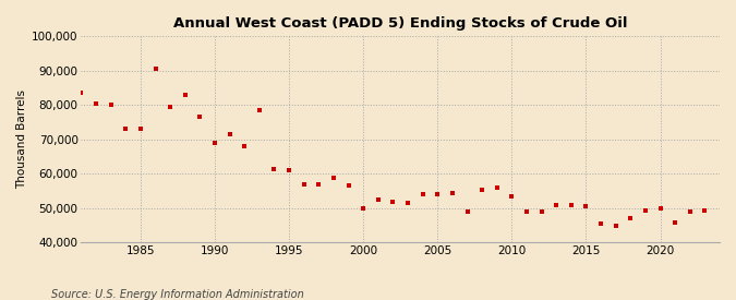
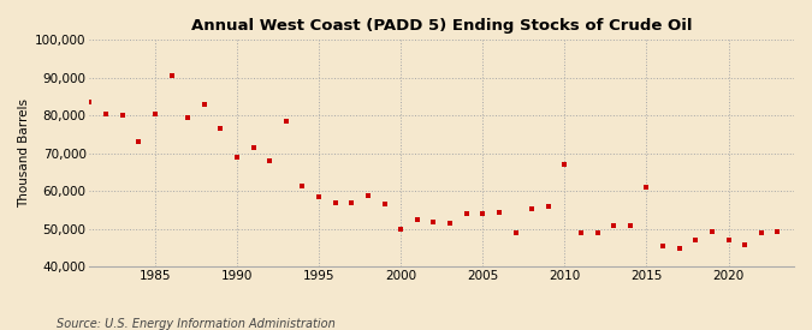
1985: 73,000 -> 80,500
1995: 61,000 -> 58,500
2010: 53,500 -> 67,000
2015: 50,500 -> 61,000
2020: 50,000 -> 47,000
